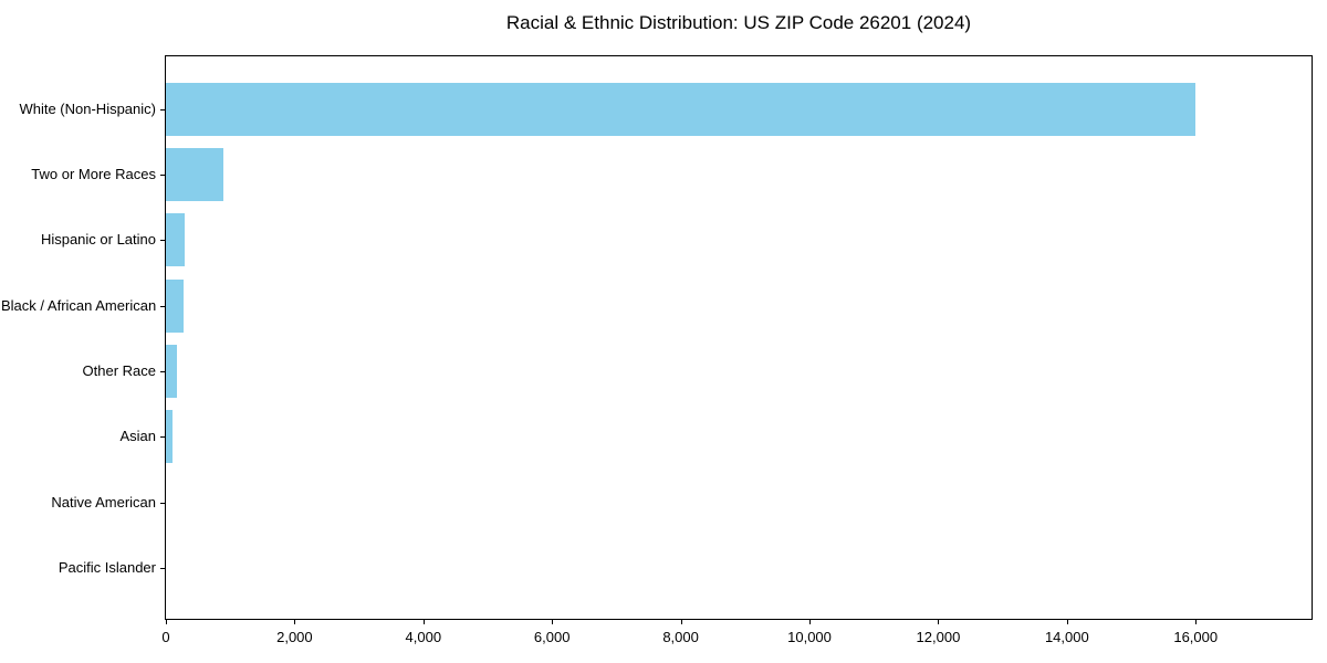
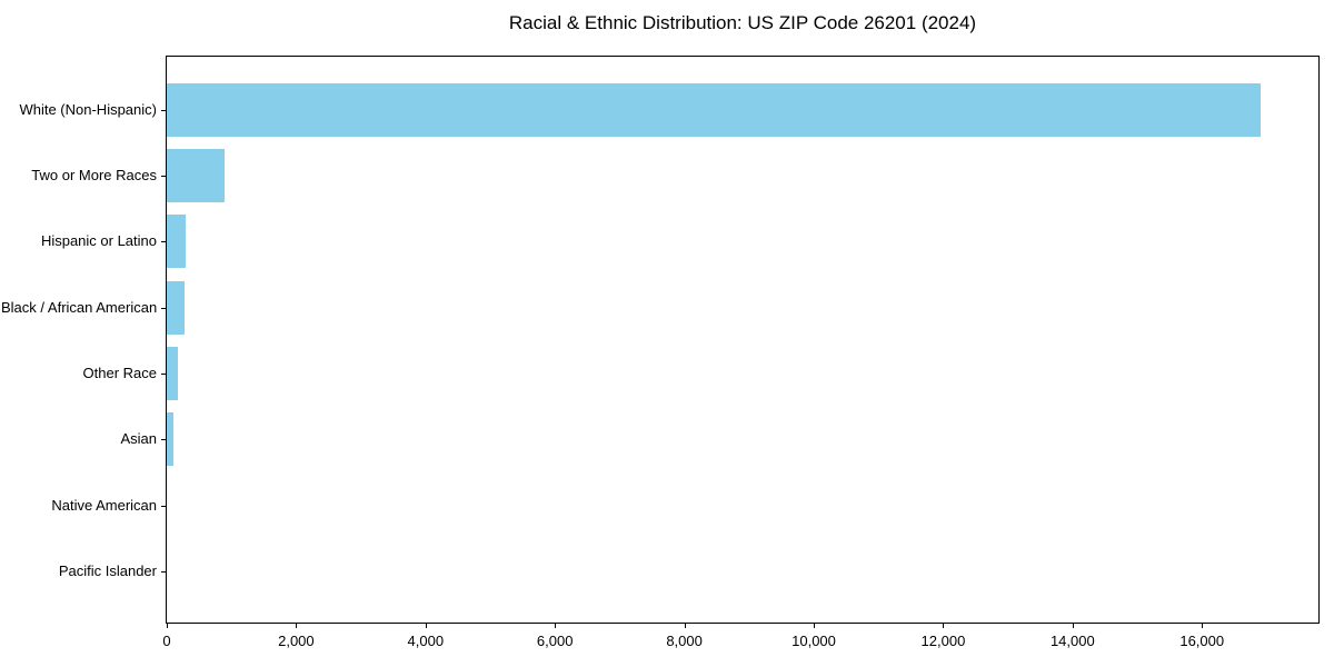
White (Non-Hispanic): 16000 -> 16900
